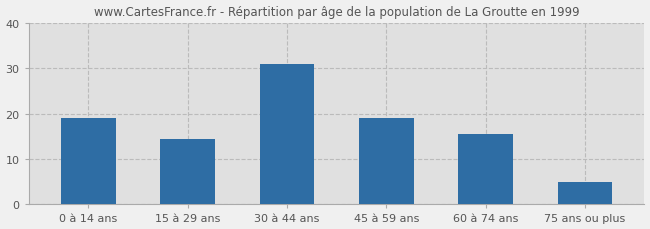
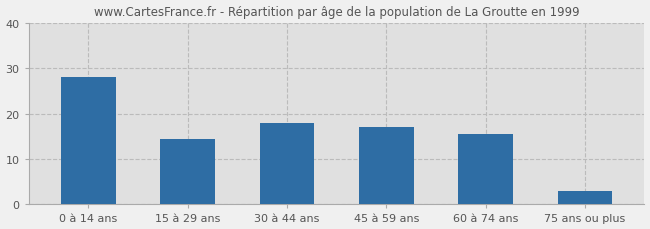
0 à 14 ans: 19.0 -> 28.0
30 à 44 ans: 31.0 -> 18.0
45 à 59 ans: 19.0 -> 17.0
75 ans ou plus: 5.0 -> 3.0
